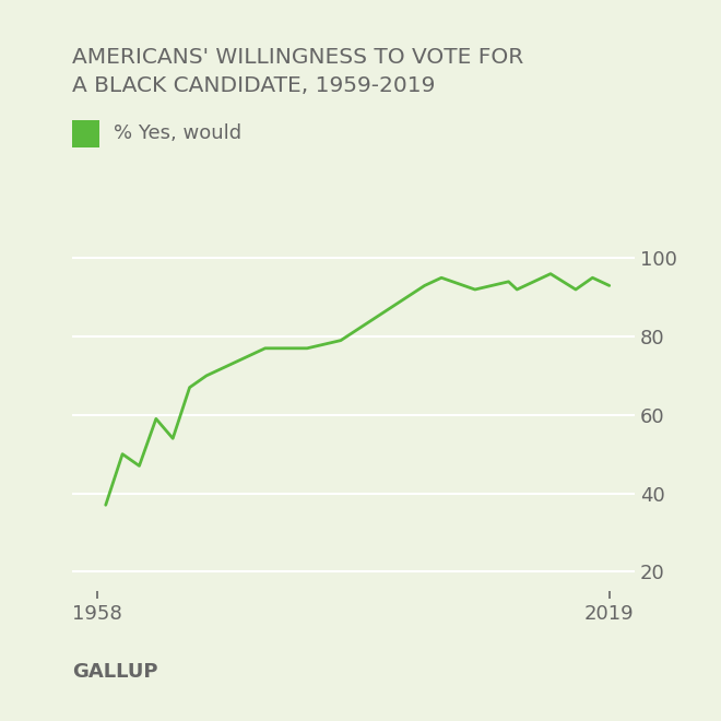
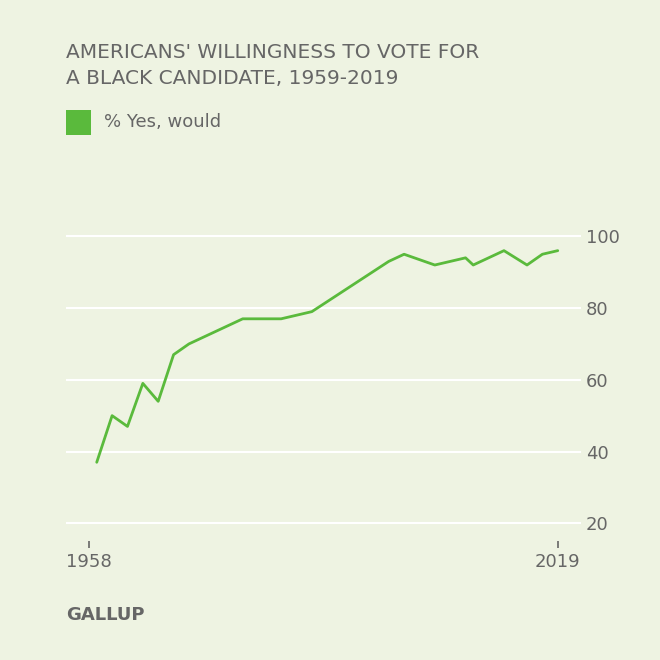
2019: 93 -> 96
